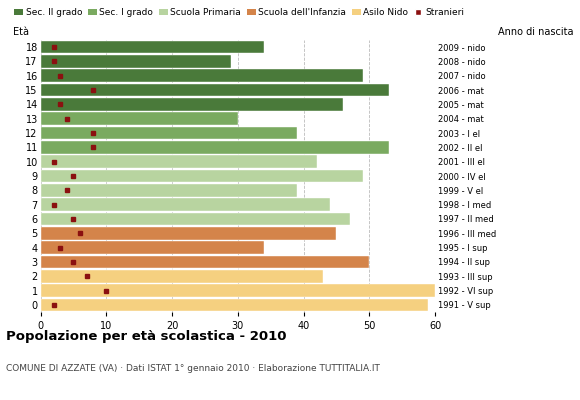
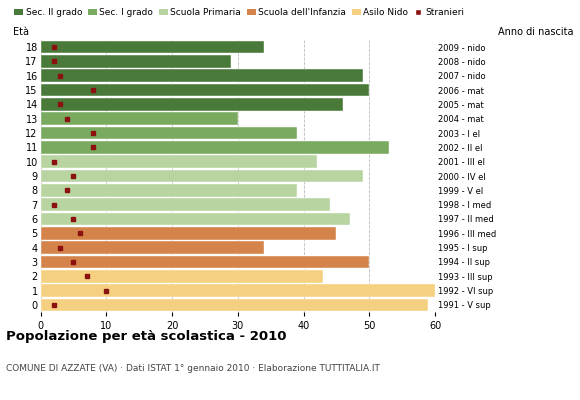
15: 53 -> 50
